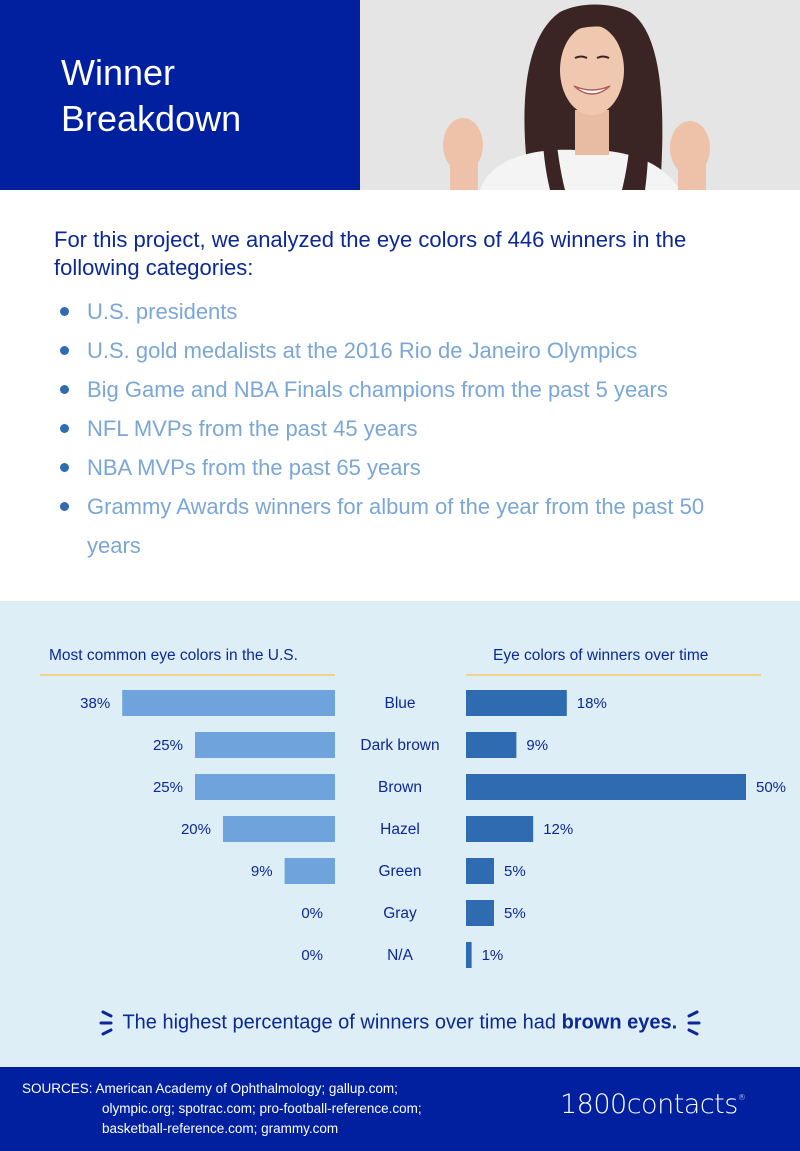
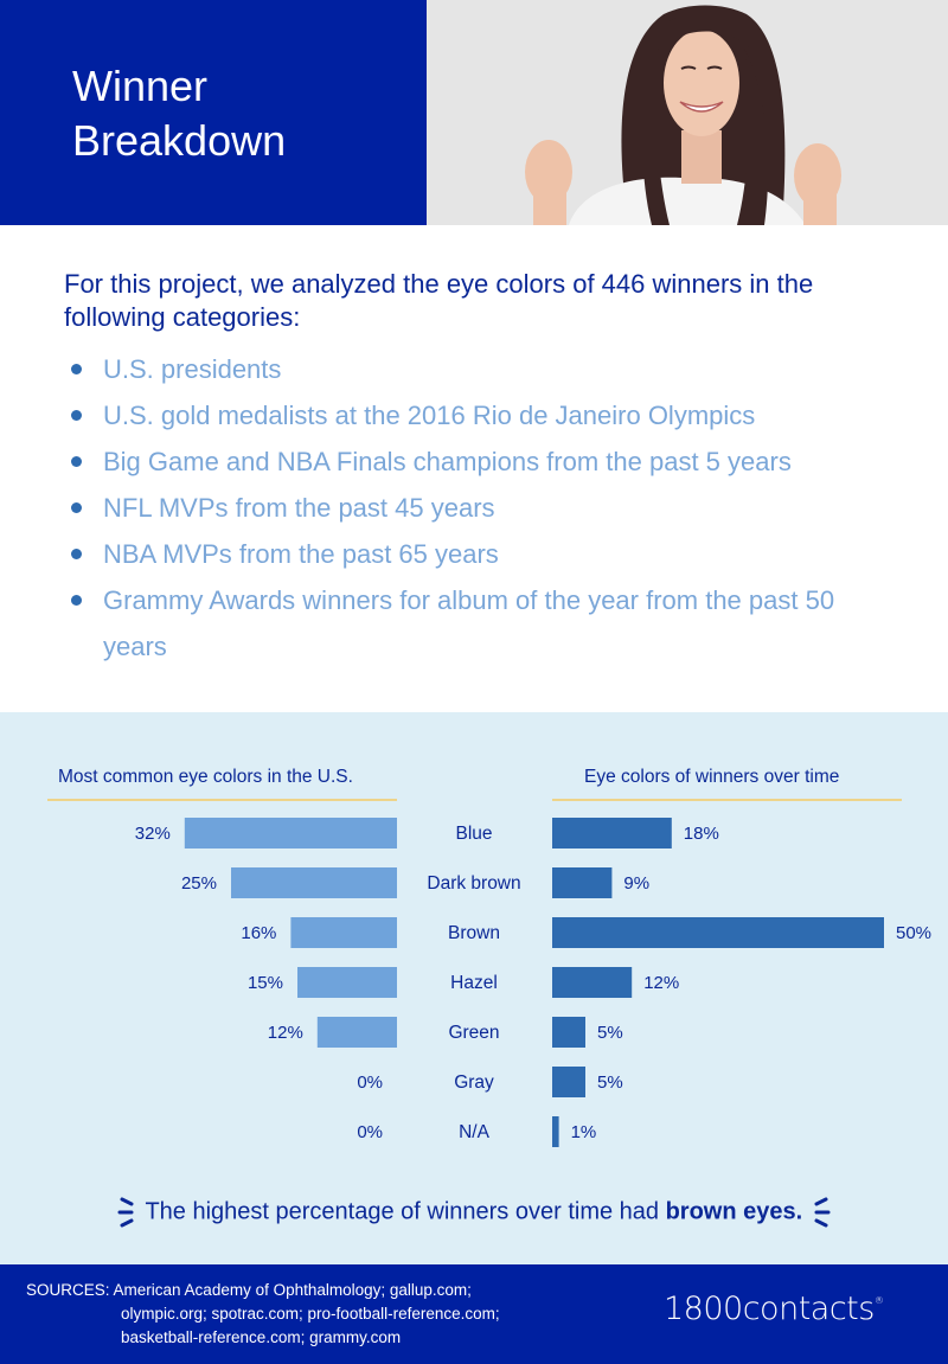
Most common eye colors in the U.S./Blue: 38% -> 32%
Most common eye colors in the U.S./Brown: 25% -> 16%
Most common eye colors in the U.S./Hazel: 20% -> 15%
Most common eye colors in the U.S./Green: 9% -> 12%
